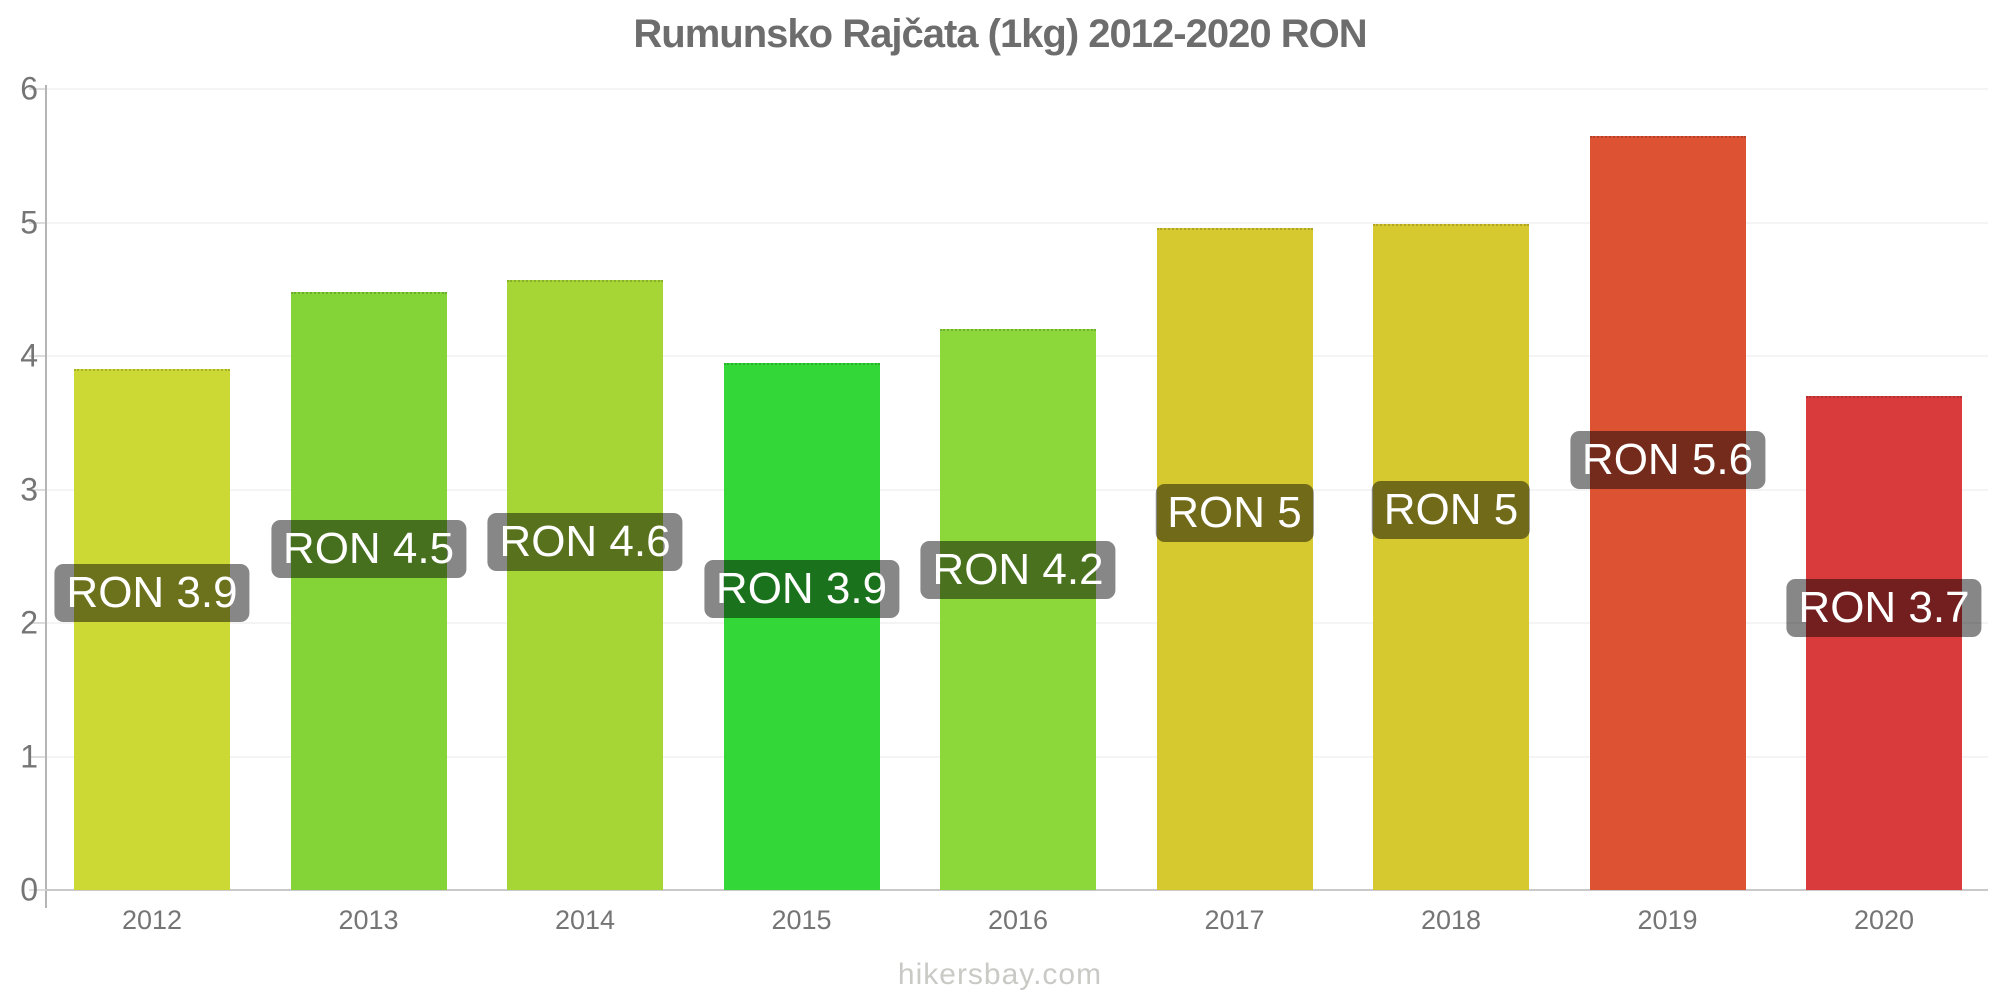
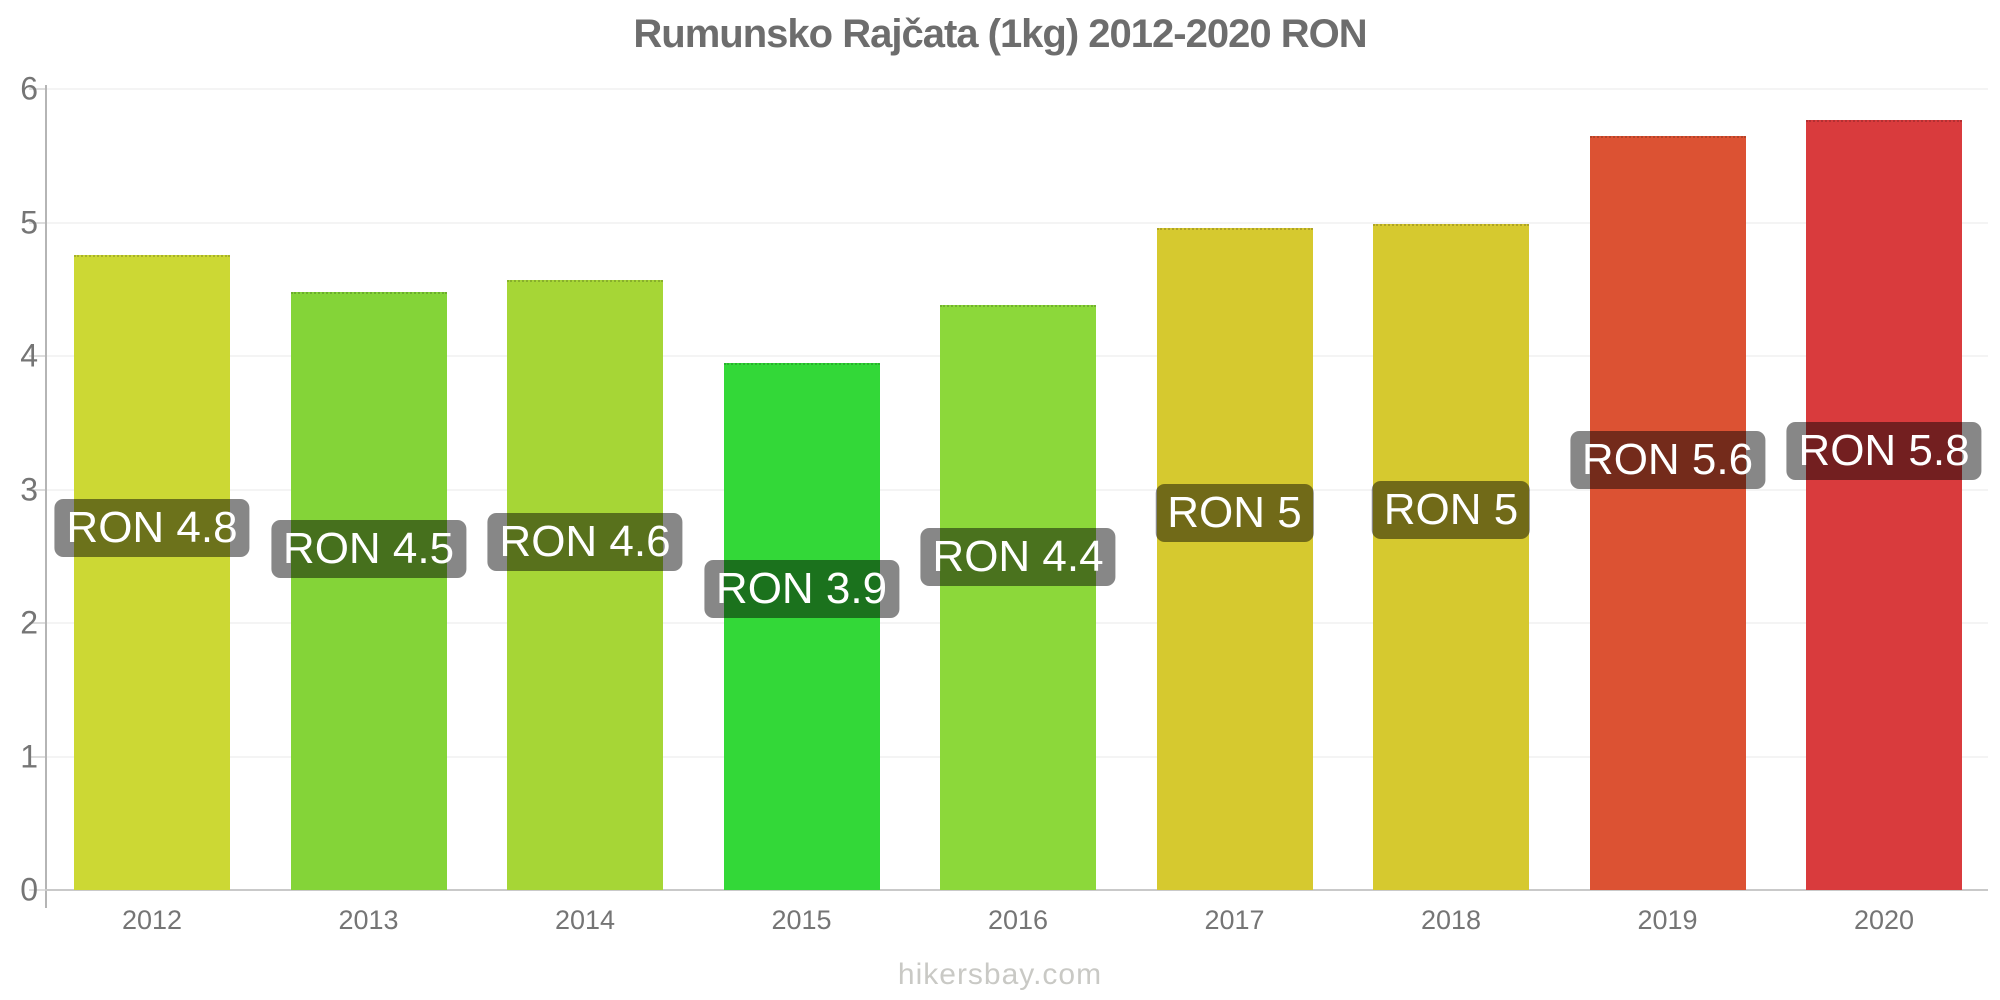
2012: 3.9 -> 4.8
2016: 4.2 -> 4.4
2020: 3.7 -> 5.8
